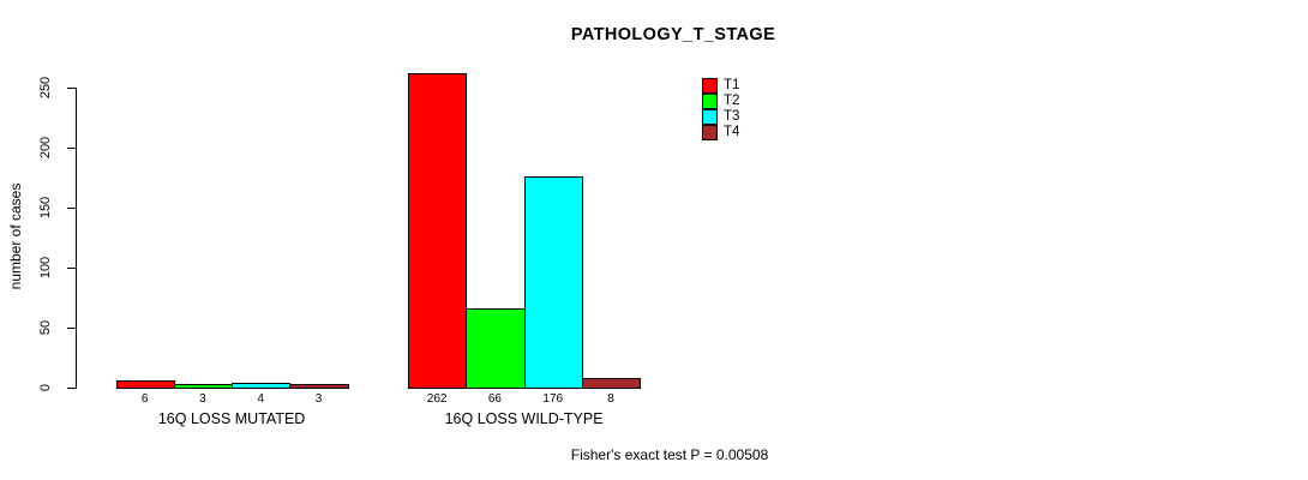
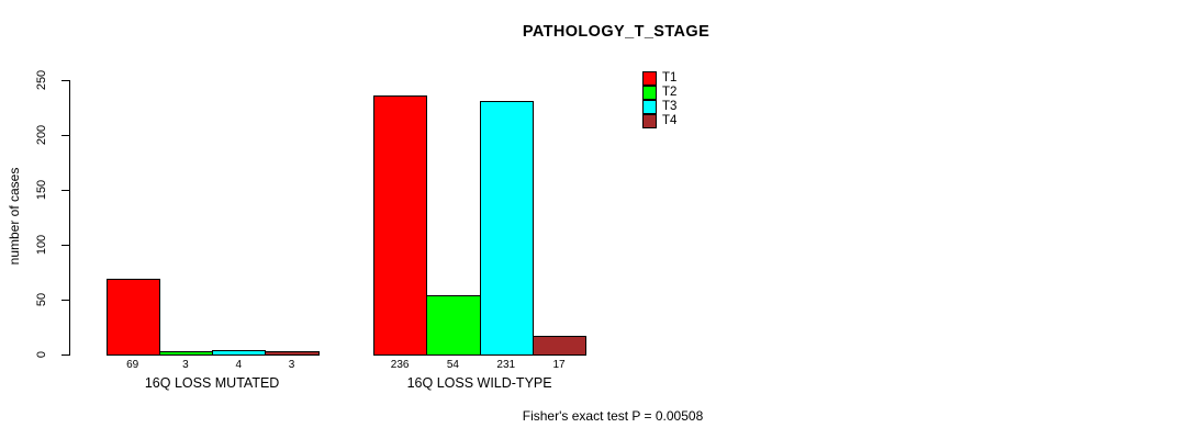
T1/16Q LOSS MUTATED: 6 -> 69
T1/16Q LOSS WILD-TYPE: 262 -> 236
T2/16Q LOSS WILD-TYPE: 66 -> 54
T3/16Q LOSS WILD-TYPE: 176 -> 231
T4/16Q LOSS WILD-TYPE: 8 -> 17
